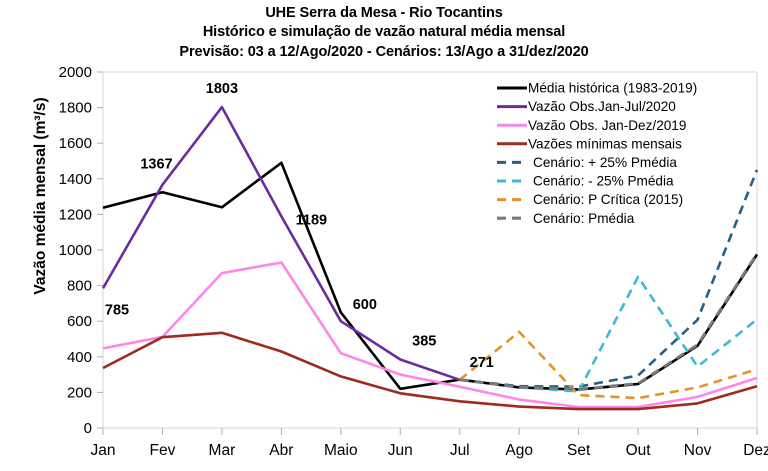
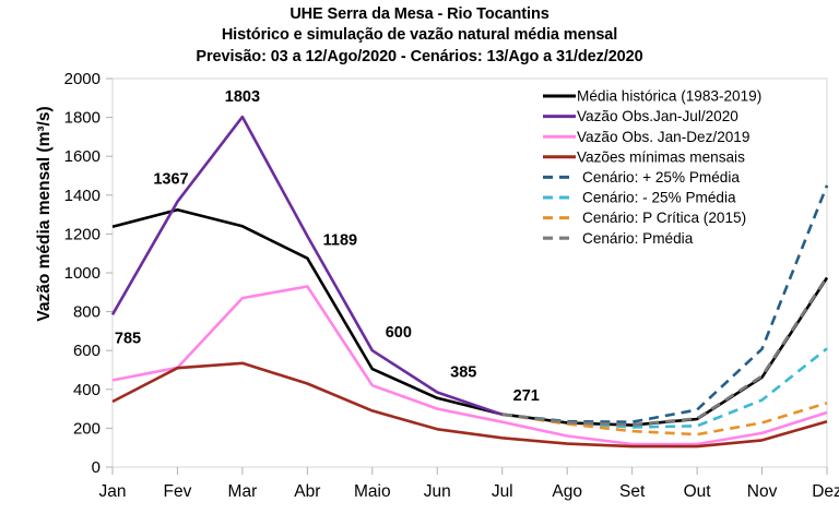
Média histórica (1983-2019)/Abr: 1490 -> 1080
Média histórica (1983-2019)/Maio: 650 -> 500
Média histórica (1983-2019)/Jun: 220 -> 360
Cenário: P Crítica (2015)/Ago: 540 -> 220
Cenário: - 25% Pmédia/Out: 850 -> 210
